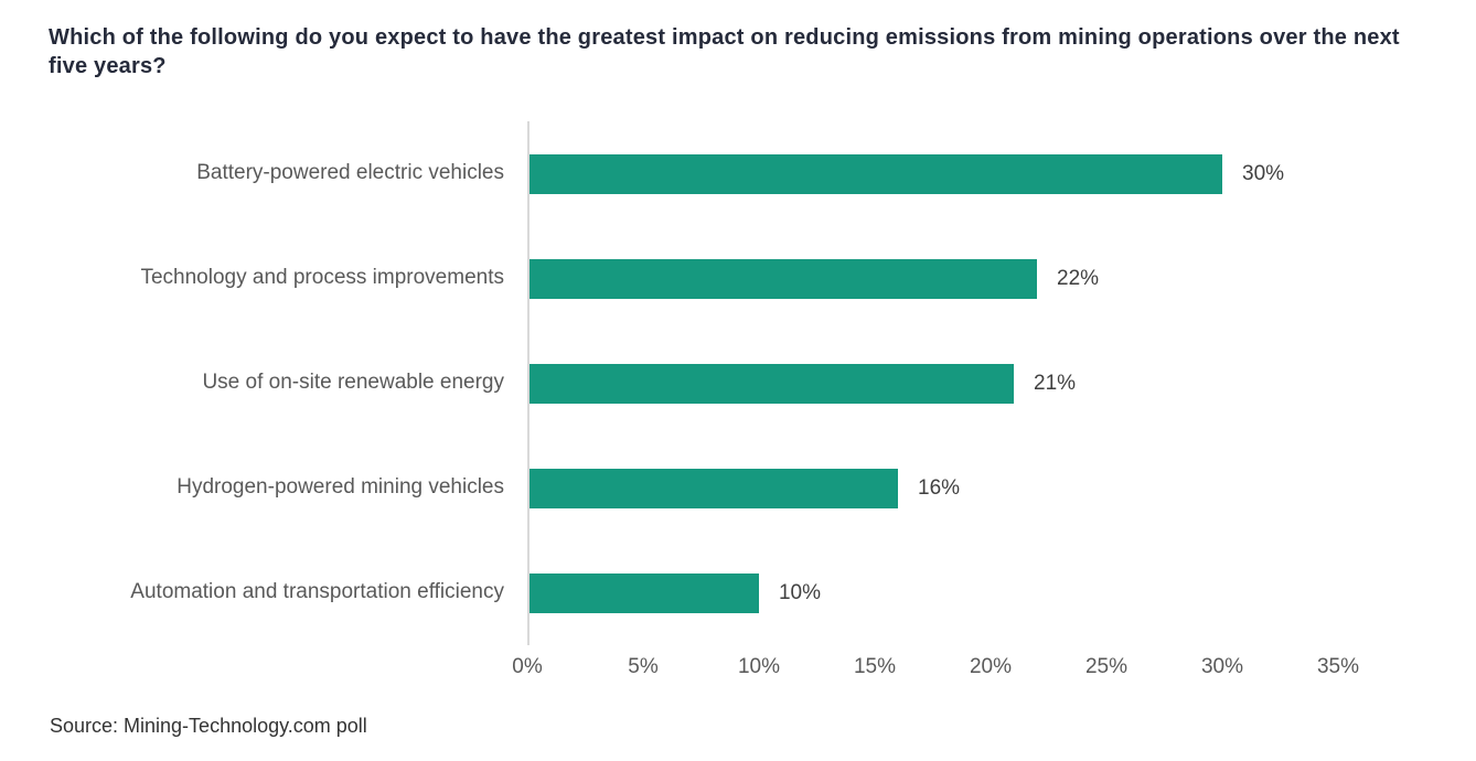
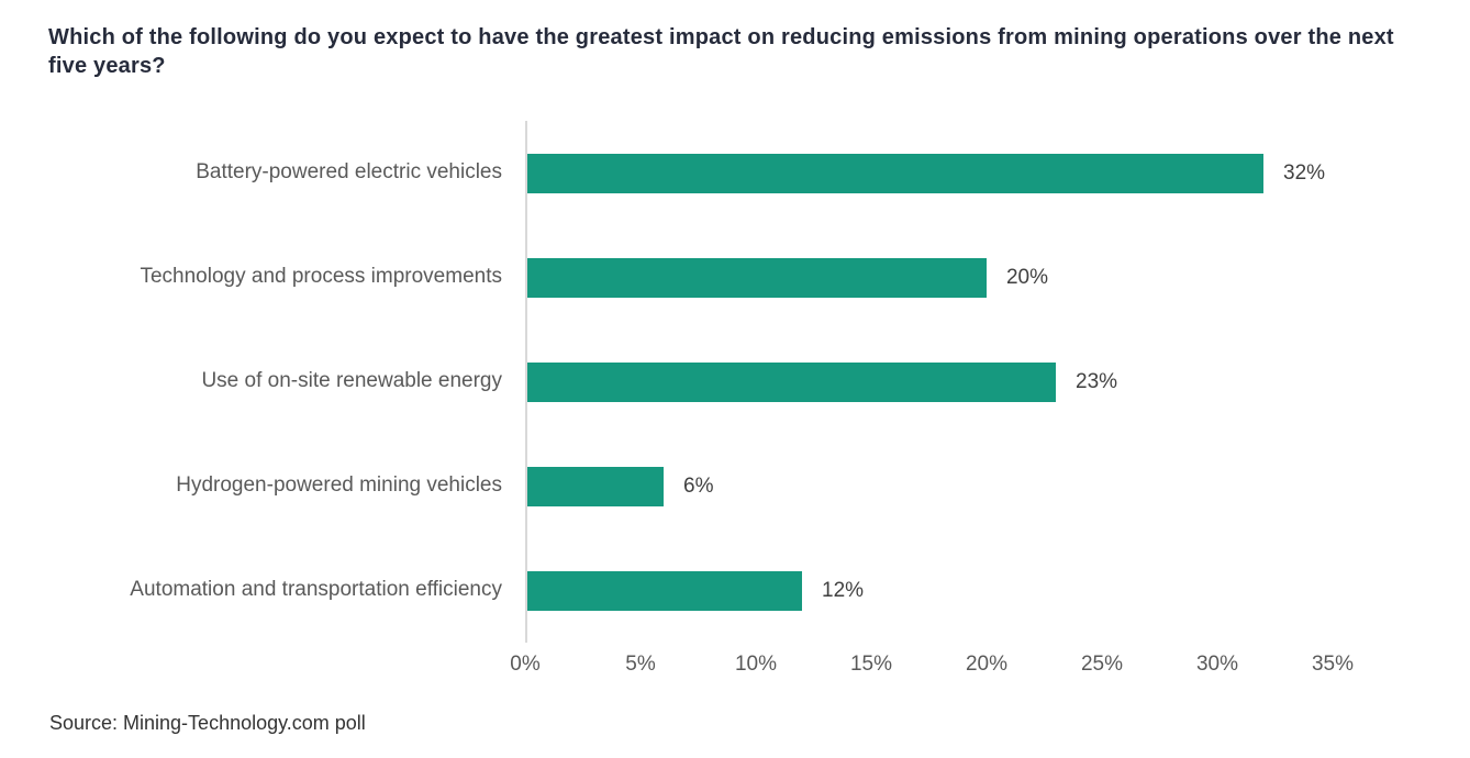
Battery-powered electric vehicles: 30% -> 32%
Technology and process improvements: 22% -> 20%
Use of on-site renewable energy: 21% -> 23%
Hydrogen-powered mining vehicles: 16% -> 6%
Automation and transportation efficiency: 10% -> 12%
